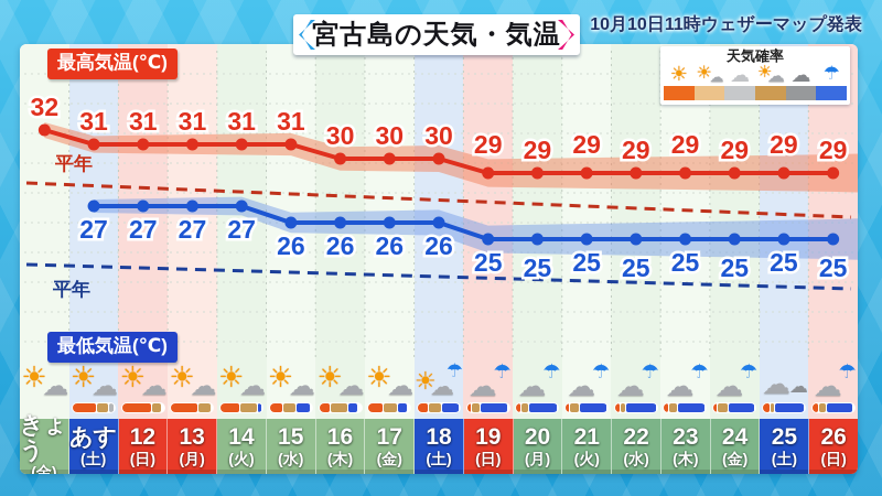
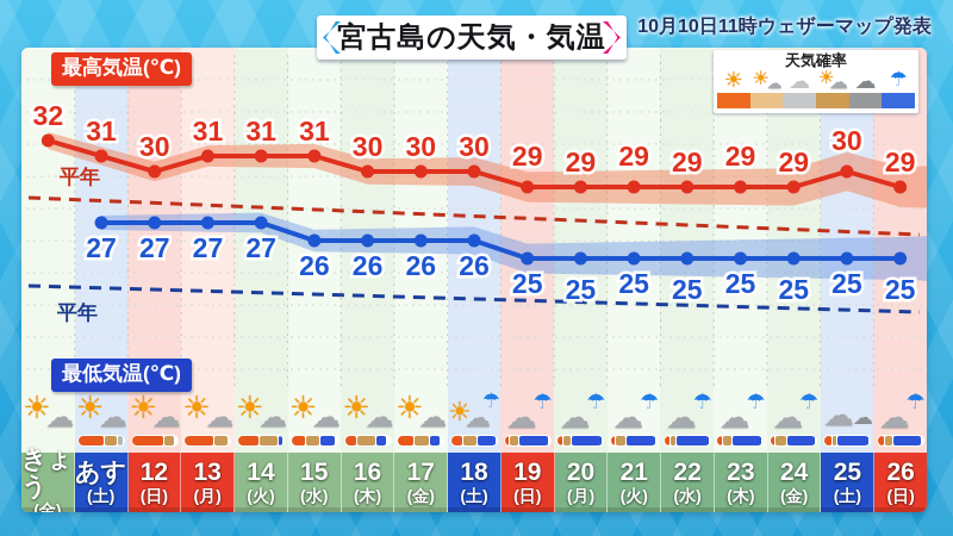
最高気温(℃)/12(日): 31 -> 30
最高気温(℃)/25(土): 29 -> 30
